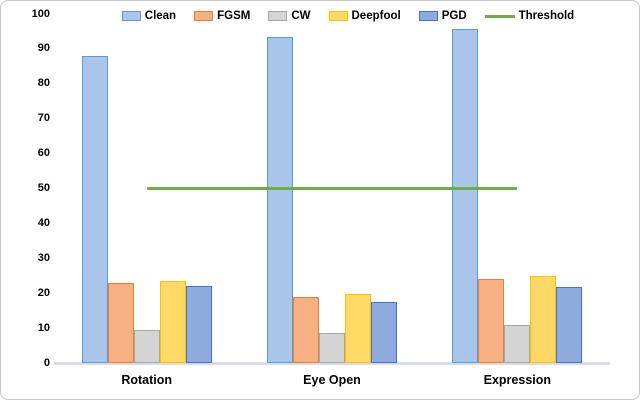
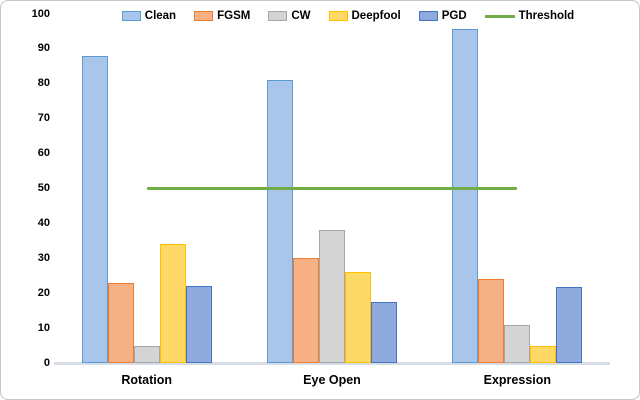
CW/Rotation: 10 -> 5
Deepfool/Rotation: 24 -> 34
Clean/Eye Open: 93 -> 81
FGSM/Eye Open: 19 -> 30
CW/Eye Open: 9 -> 38
Deepfool/Eye Open: 20 -> 26
Deepfool/Expression: 25 -> 5
